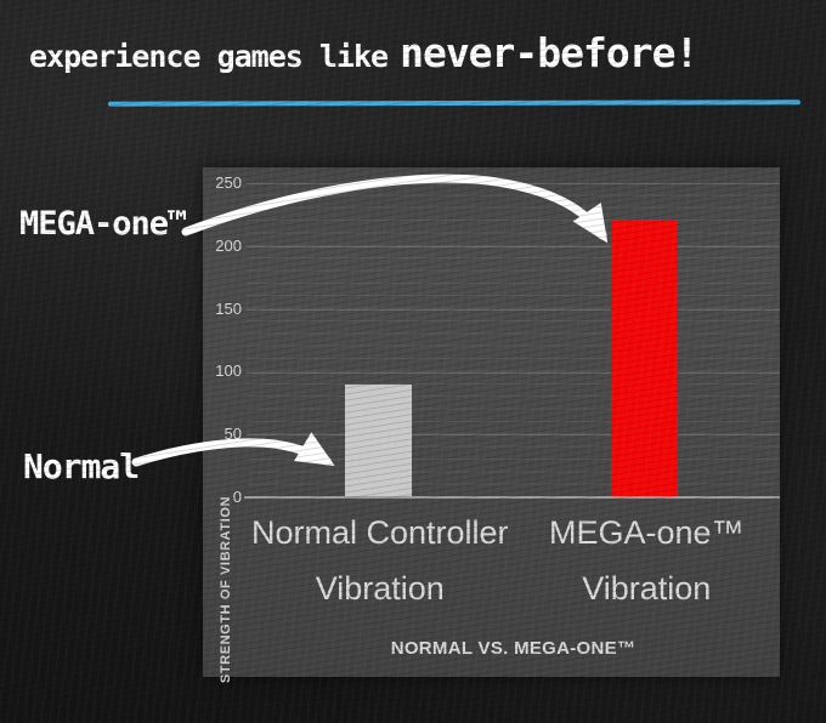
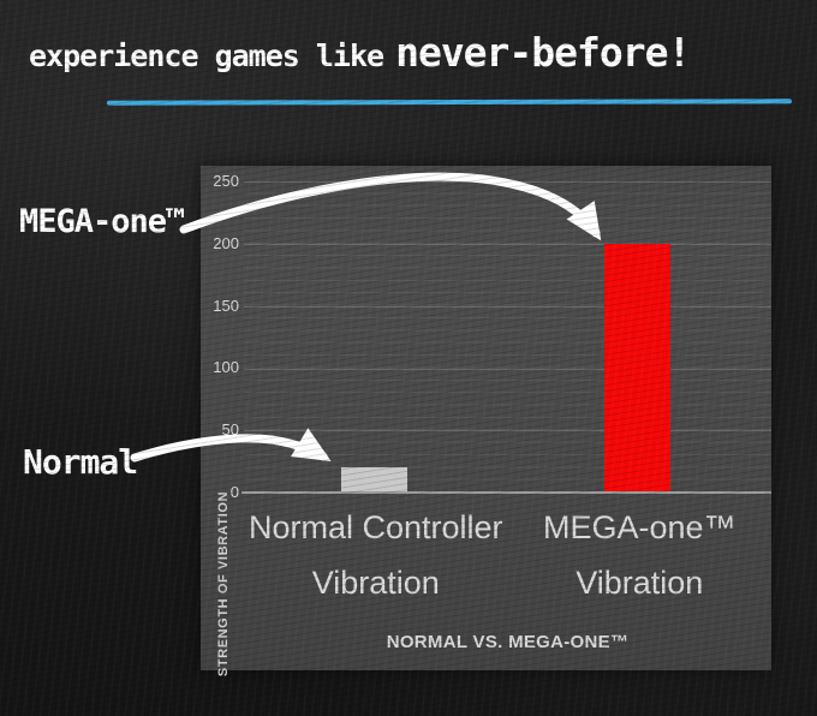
Normal Controller Vibration: 90 -> 20
MEGA-one™ Vibration: 220 -> 200
